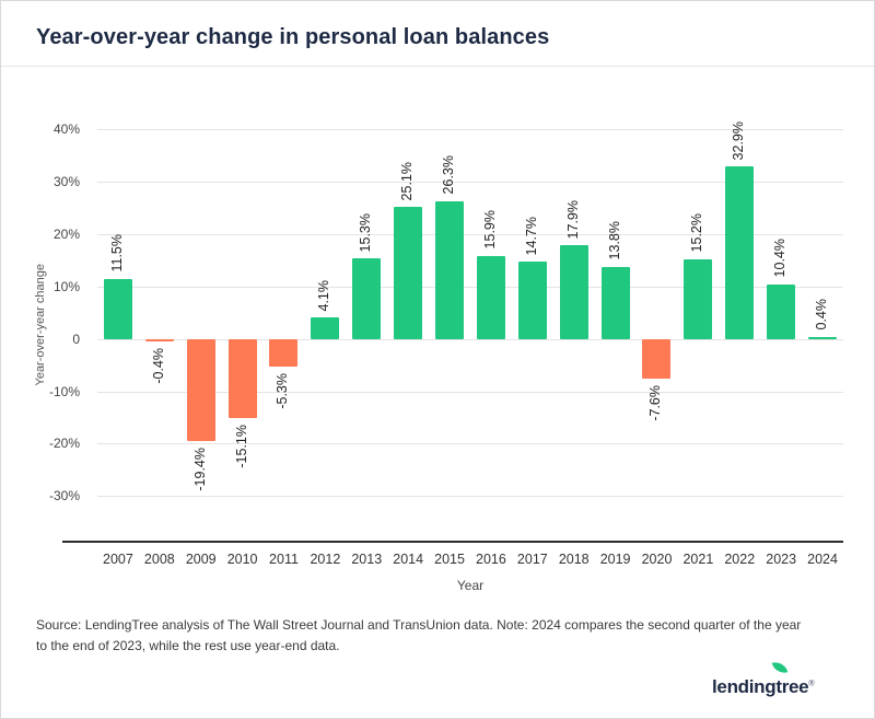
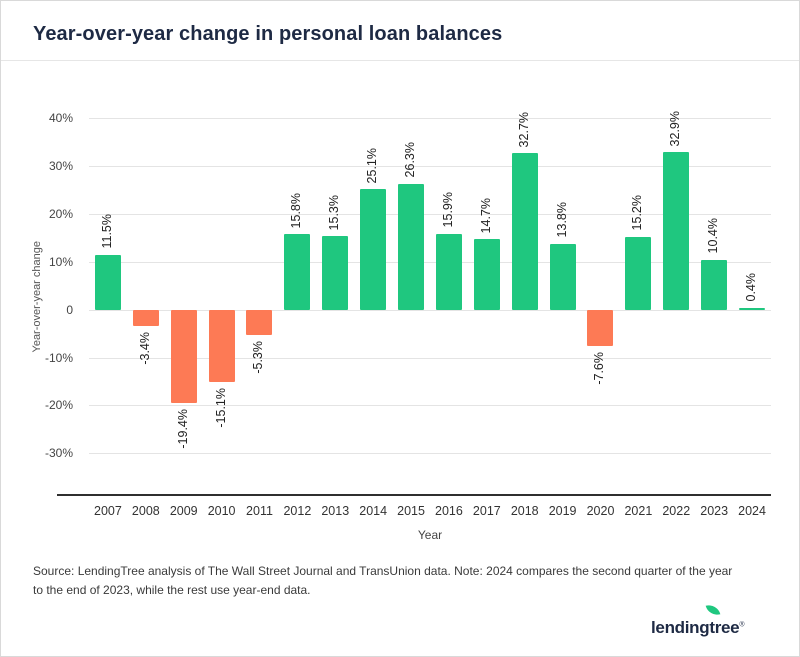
2008: -0.4% -> -3.4%
2012: 4.1% -> 15.8%
2018: 17.9% -> 32.7%
